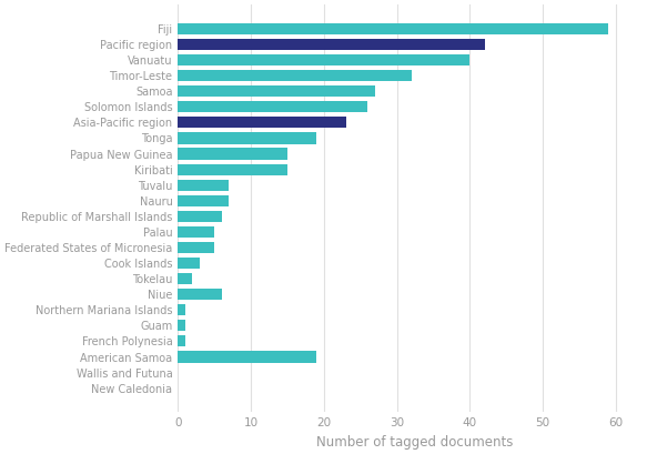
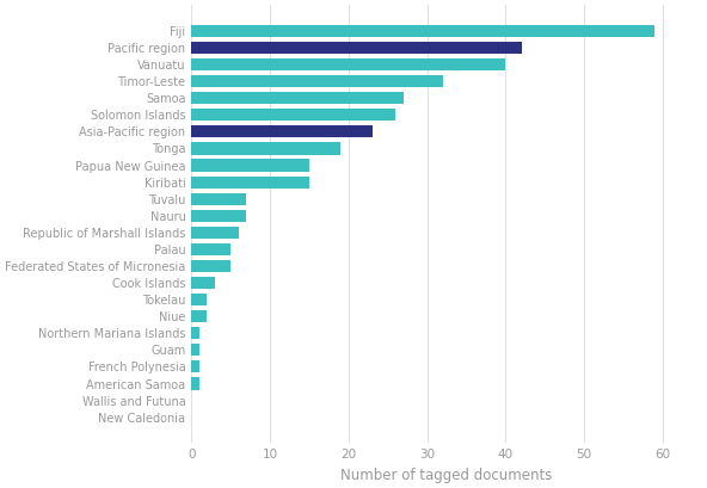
Niue: 6 -> 2
American Samoa: 19 -> 1
